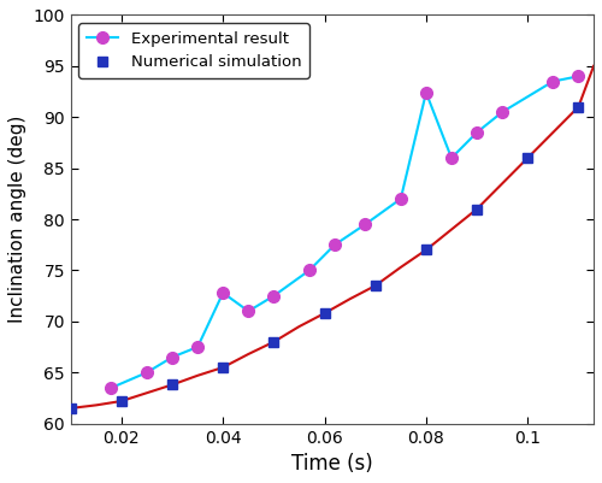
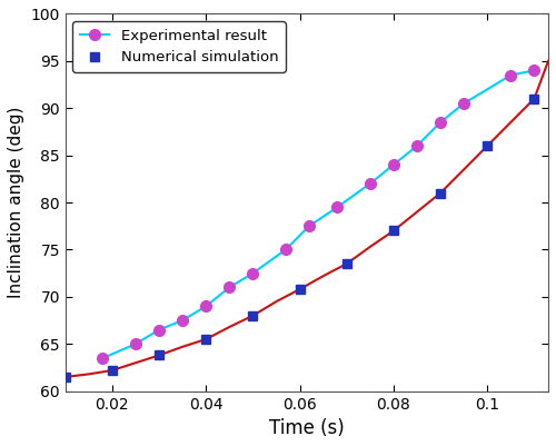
Experimental result/0.04: 72.8 -> 69.0
Experimental result/0.08: 92.4 -> 84.0
